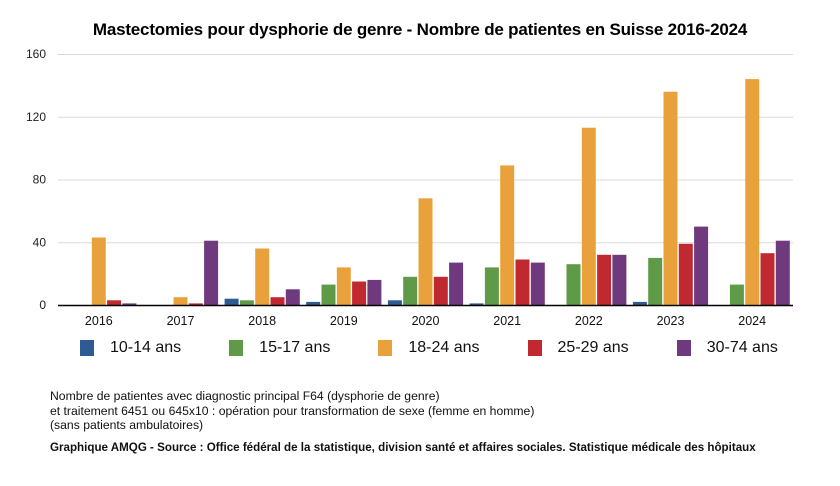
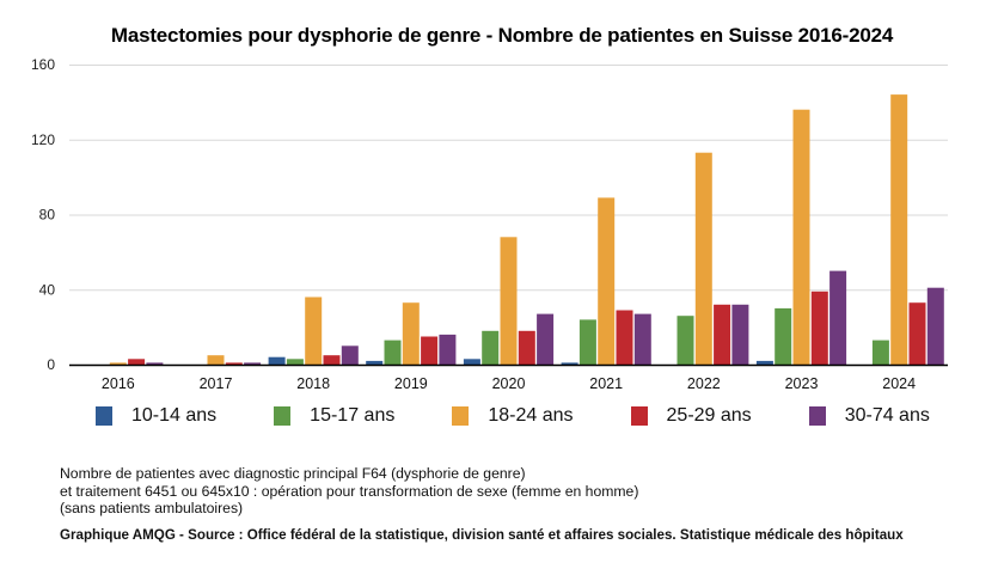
18-24 ans/2016: 43 -> 1
30-74 ans/2017: 41 -> 1
18-24 ans/2019: 24 -> 33
